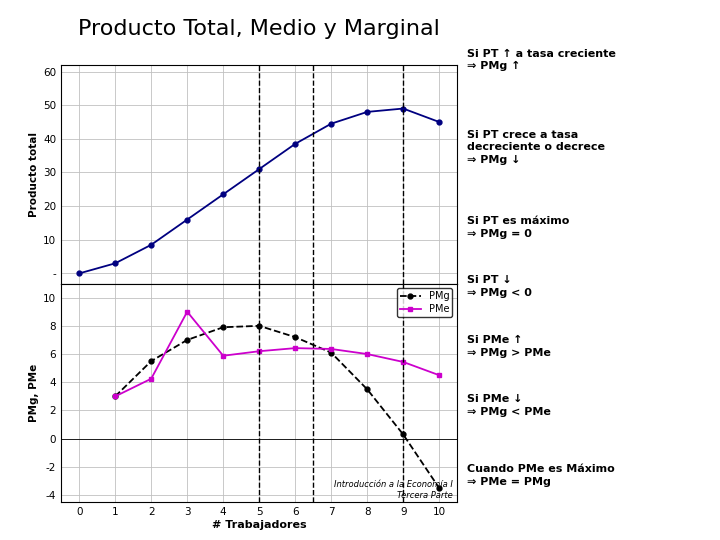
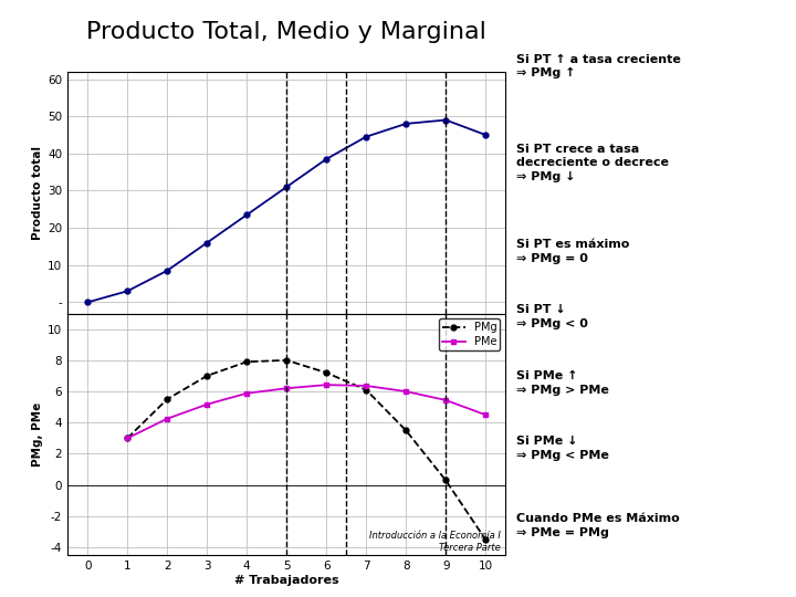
PMe/3: 9.0 -> 5.2
